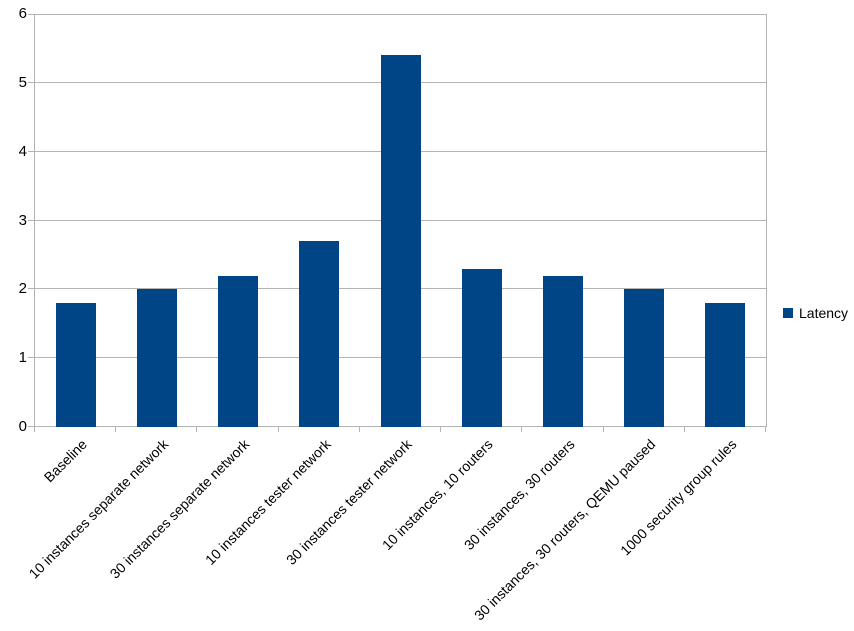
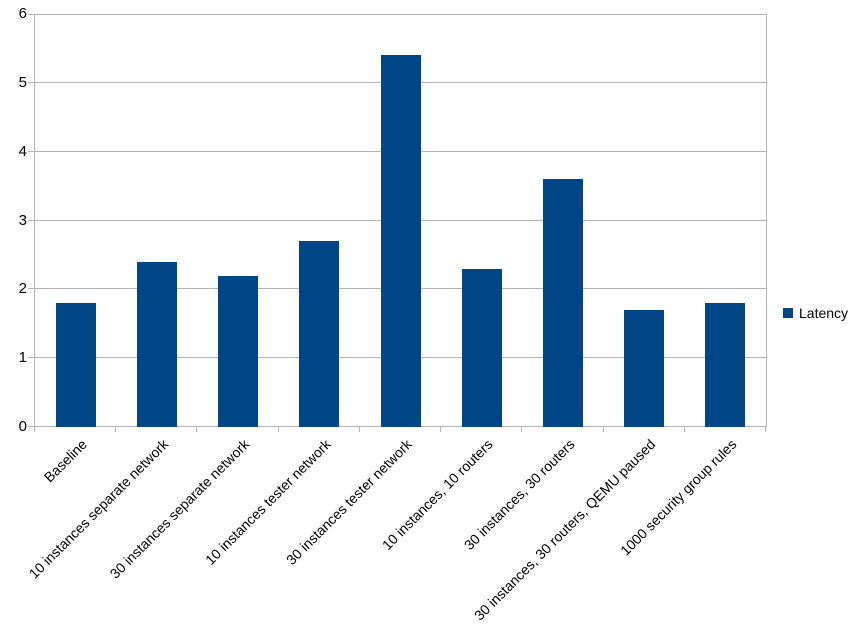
10 instances separate network: 2.0 -> 2.4
30 instances, 30 routers: 2.2 -> 3.6
30 instances, 30 routers, QEMU paused: 2.0 -> 1.7
